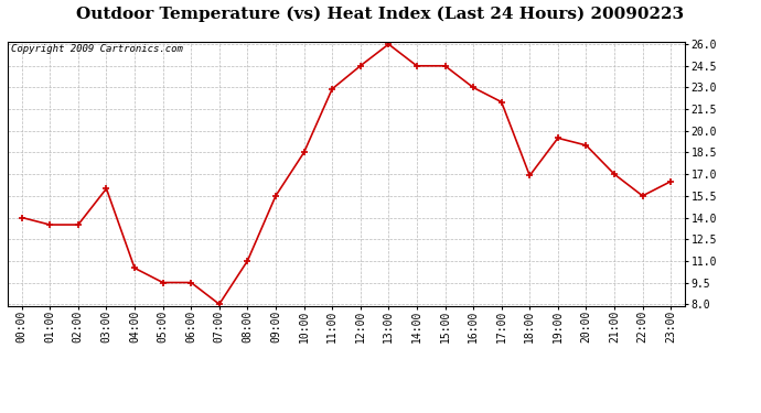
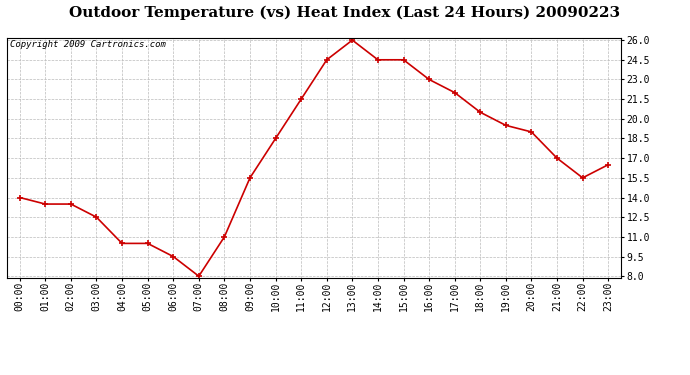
03:00: 16.0 -> 12.5
05:00: 9.5 -> 10.5
11:00: 22.9 -> 21.5
18:00: 16.9 -> 20.5
